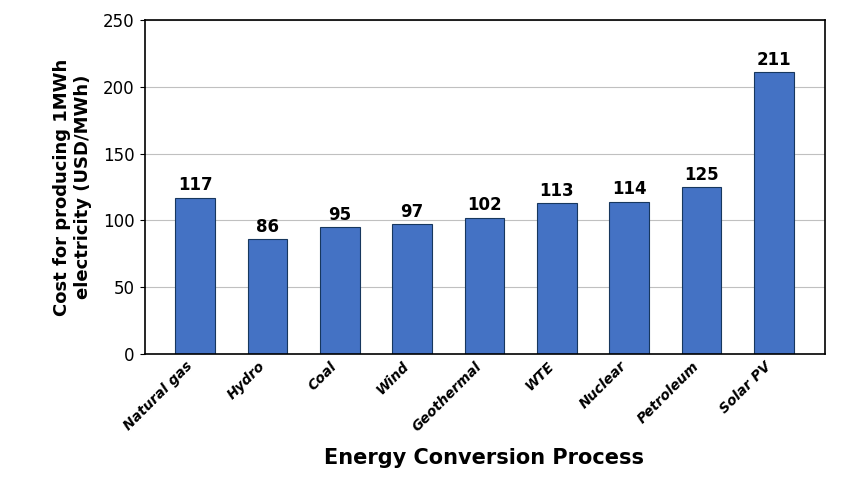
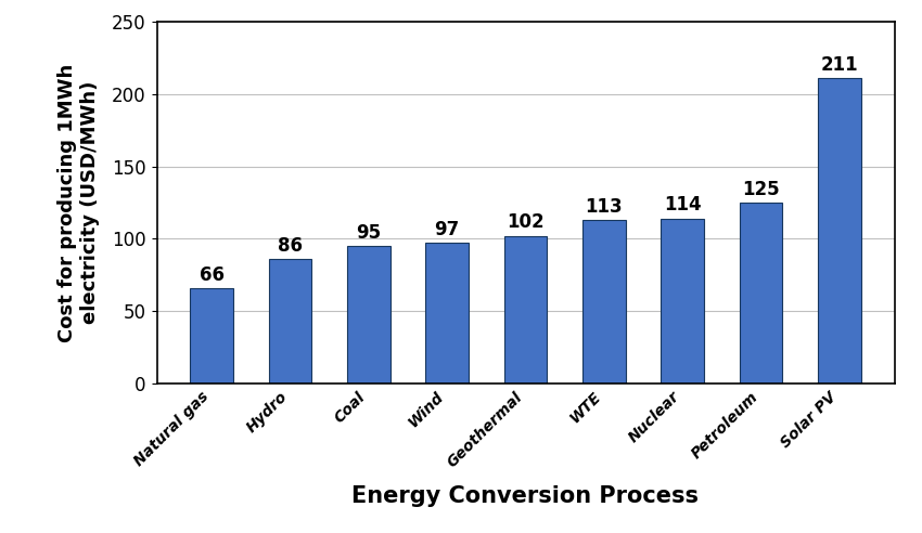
Natural gas: 117 -> 66
